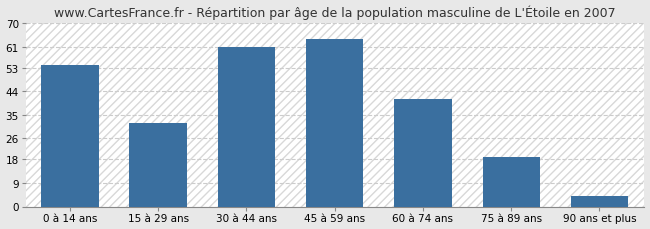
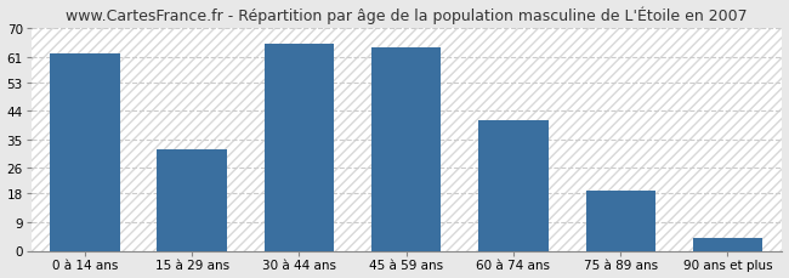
0 à 14 ans: 54 -> 62
30 à 44 ans: 61 -> 65
